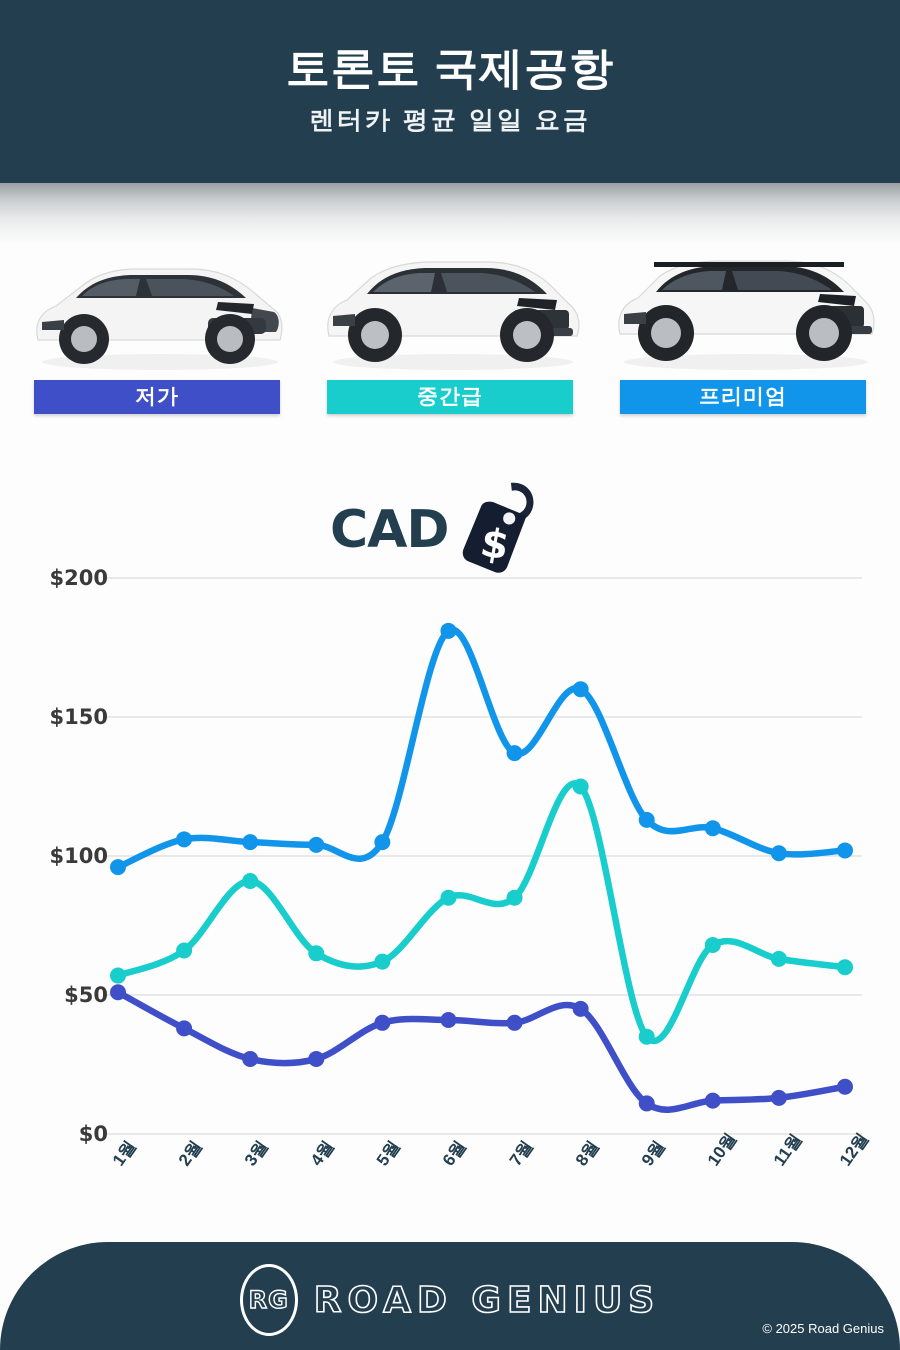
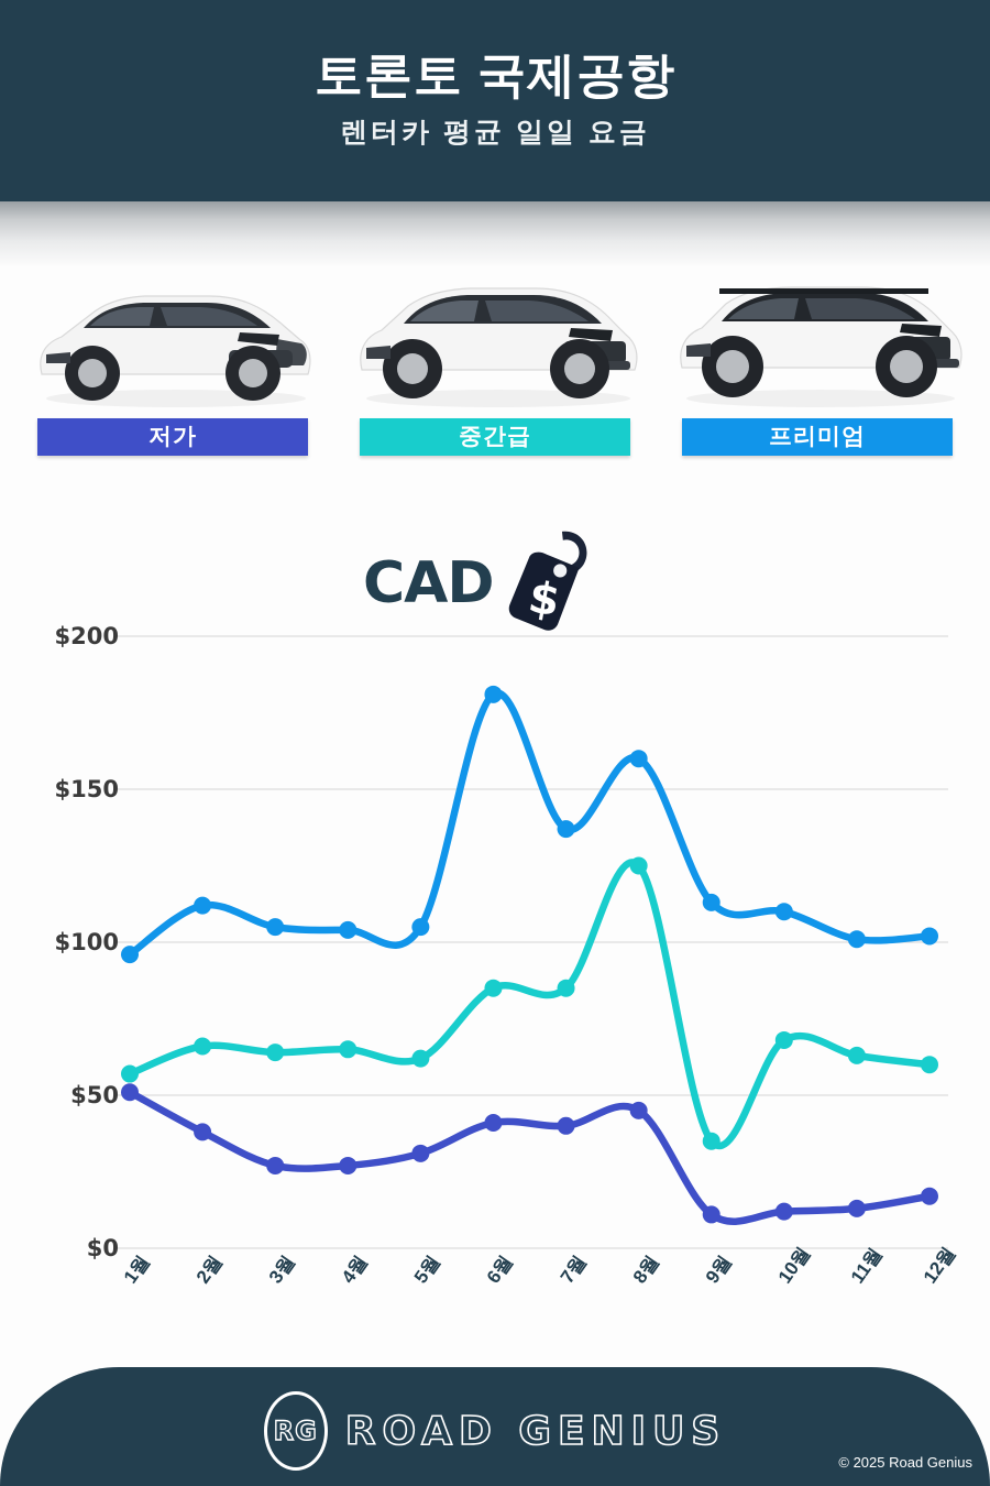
프리미엄/2월: $106 -> $112
중간급/3월: $91 -> $64
저가/5월: $40 -> $31
